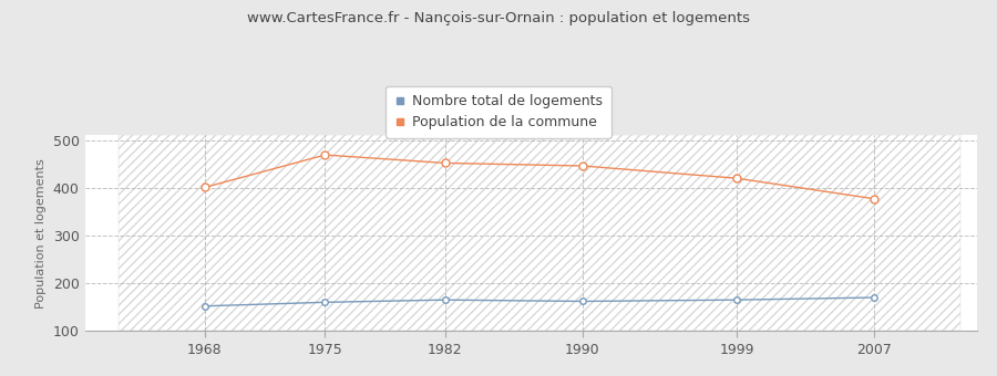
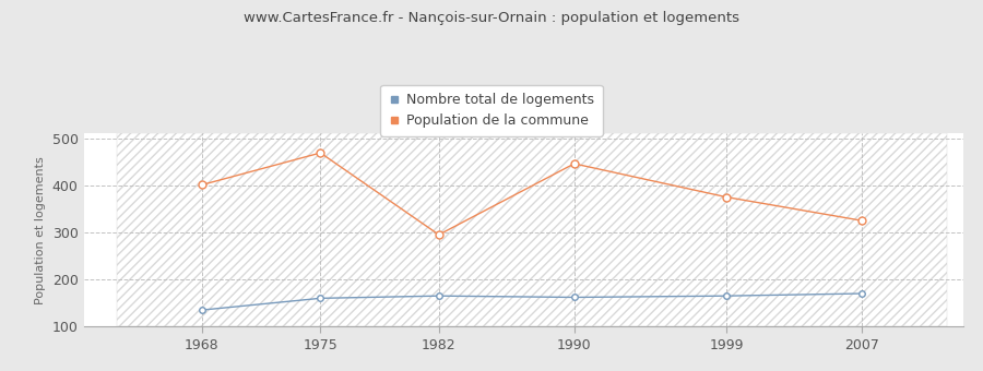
Nombre total de logements/1968: 152 -> 135
Population de la commune/1982: 452 -> 295
Population de la commune/1999: 420 -> 375
Population de la commune/2007: 377 -> 325
